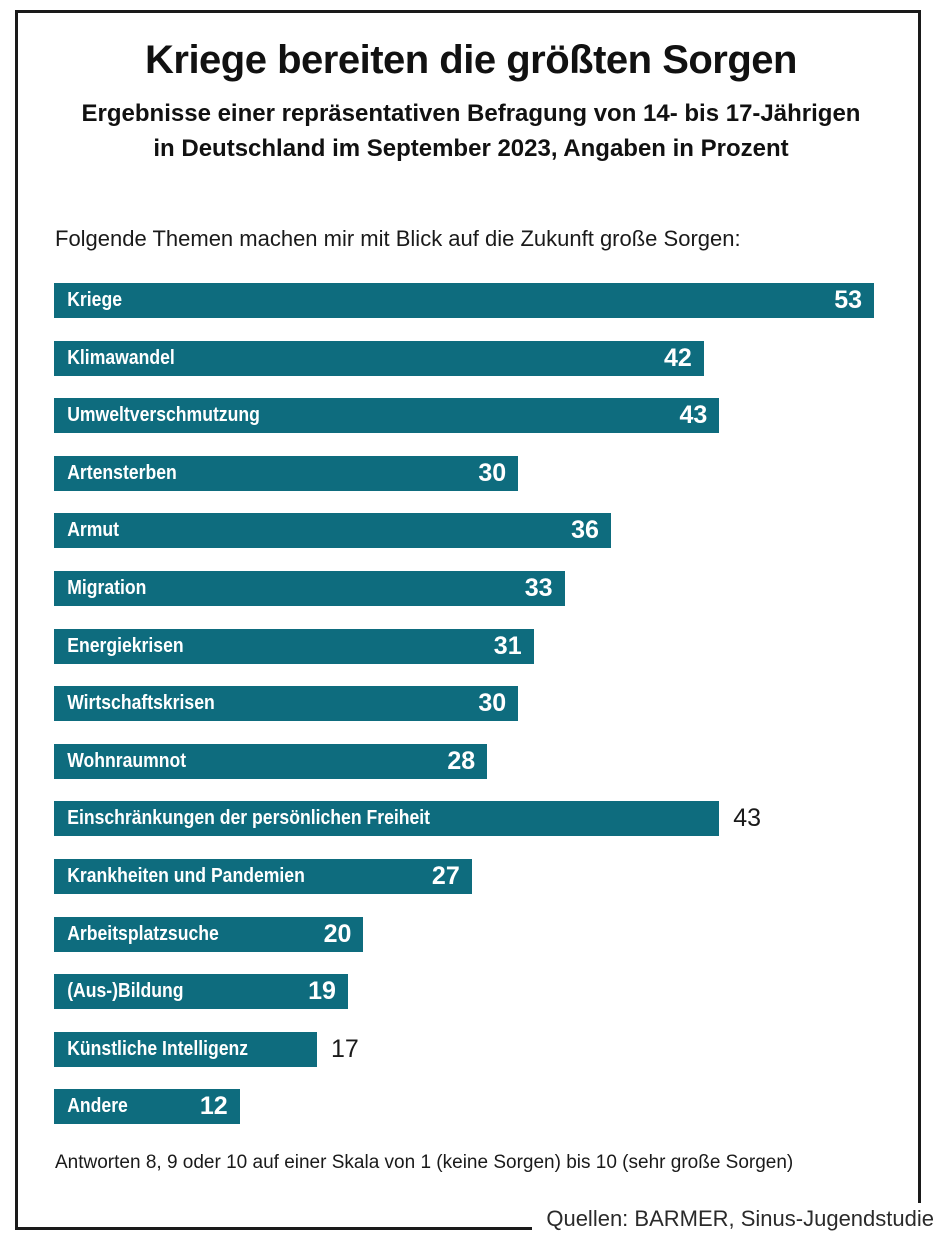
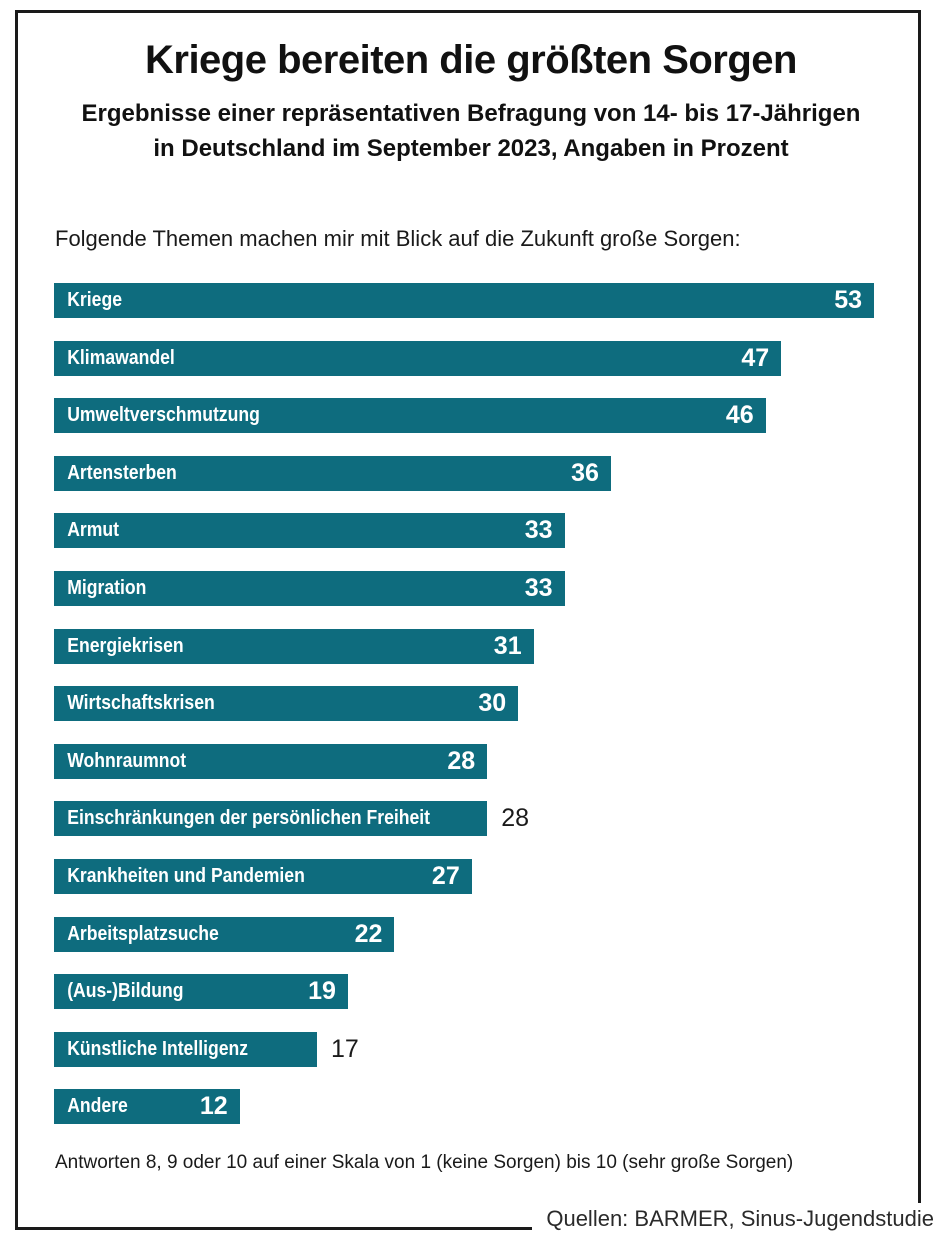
Klimawandel: 42 -> 47
Umweltverschmutzung: 43 -> 46
Artensterben: 30 -> 36
Armut: 36 -> 33
Einschränkungen der persönlichen Freiheit: 43 -> 28
Arbeitsplatzsuche: 20 -> 22
